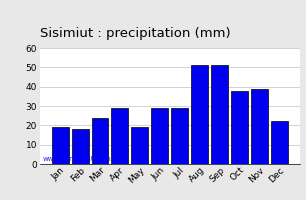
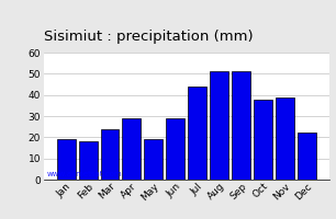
Jul: 29 -> 44
